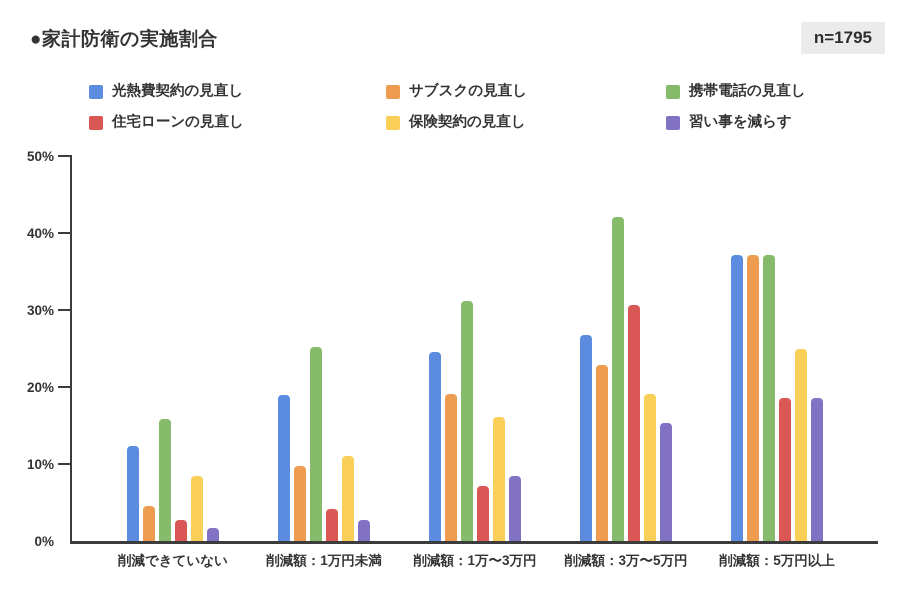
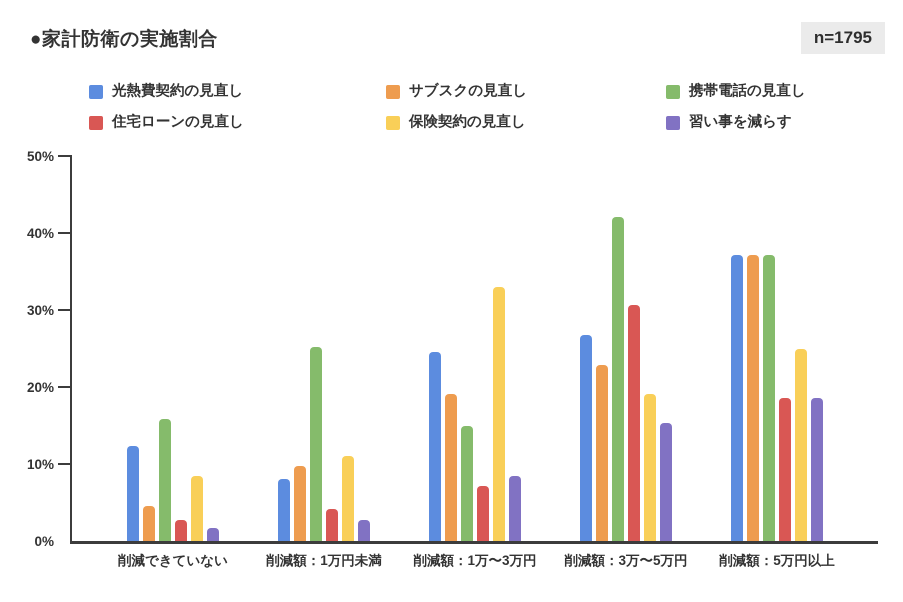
光熱費契約の見直し/削減額：1万円未満: 19% -> 8%
携帯電話の見直し/削減額：1万〜3万円: 31% -> 15%
保険契約の見直し/削減額：1万〜3万円: 16% -> 33%
